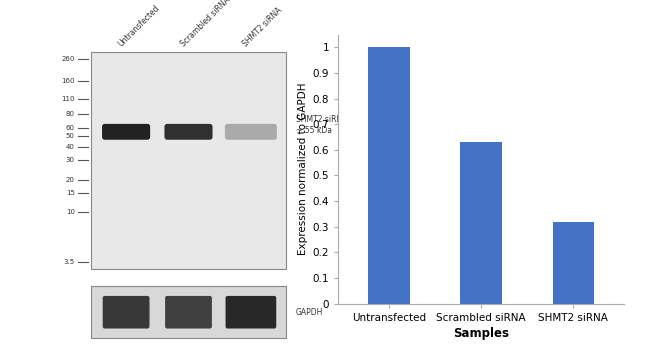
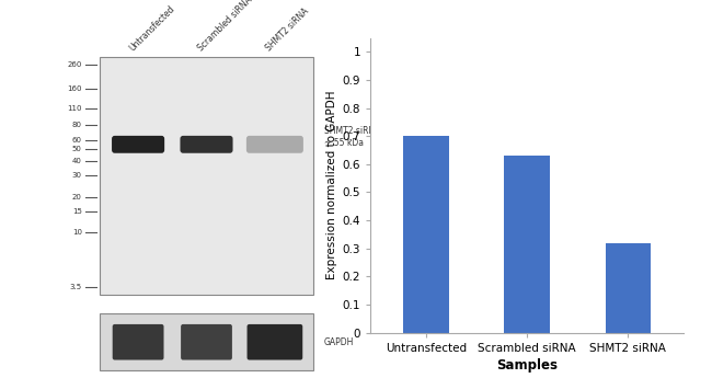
Untransfected: 1.00 -> 0.70
